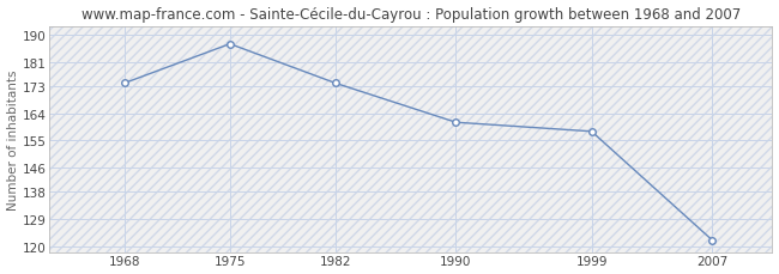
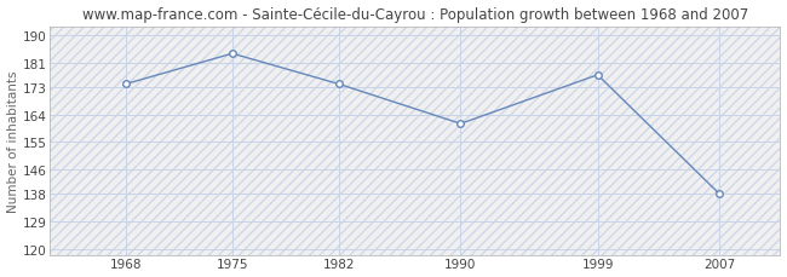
1975: 187 -> 184
1999: 158 -> 177
2007: 122 -> 138
